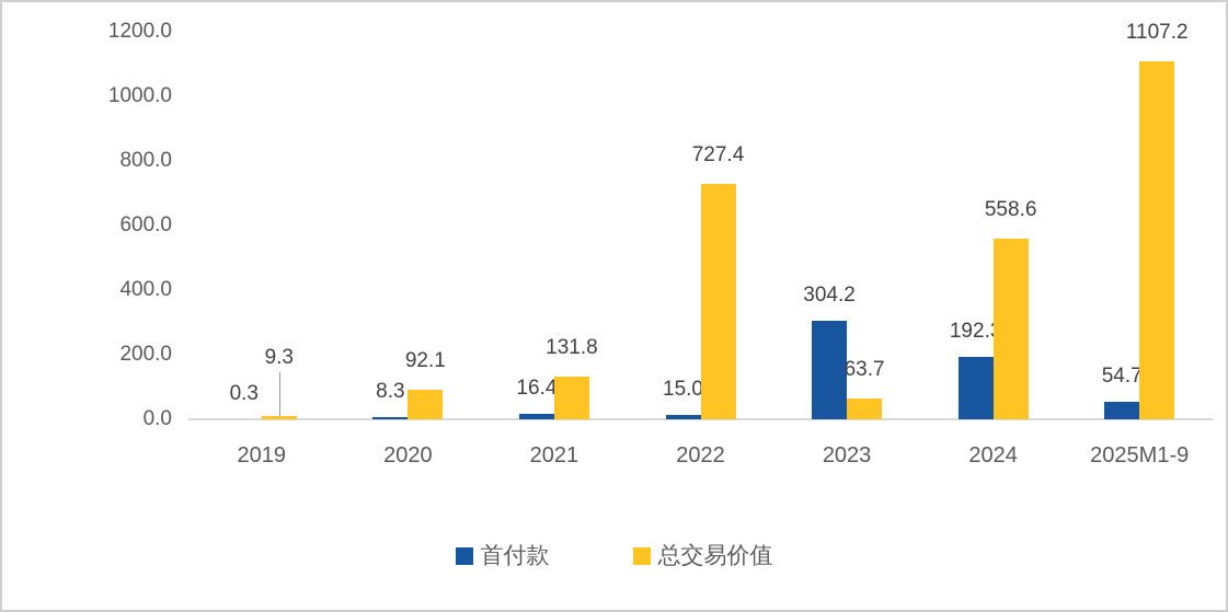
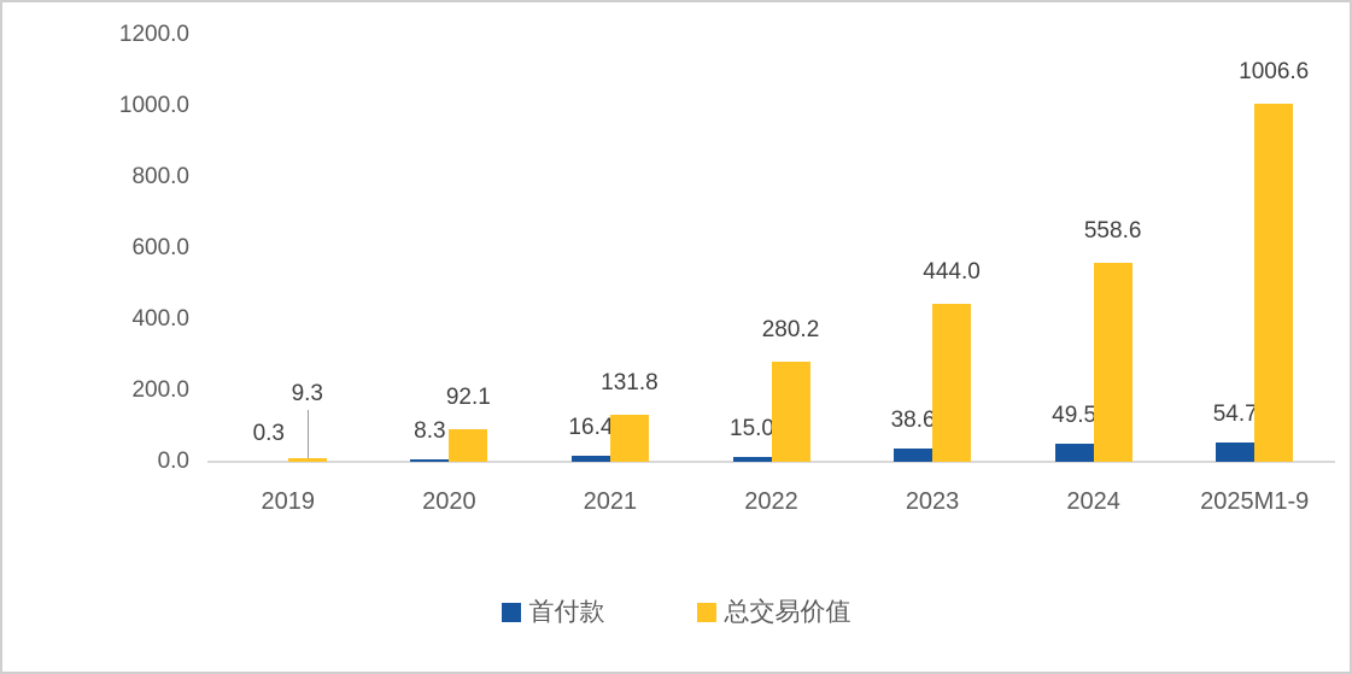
总交易价值/2022: 727.4 -> 280.2
首付款/2023: 304.2 -> 38.6
总交易价值/2023: 63.7 -> 444.0
首付款/2024: 192.3 -> 49.5
总交易价值/2025M1-9: 1107.2 -> 1006.6
